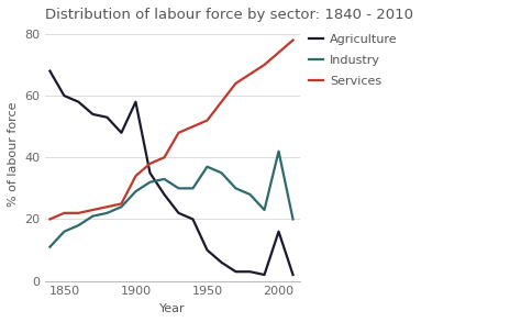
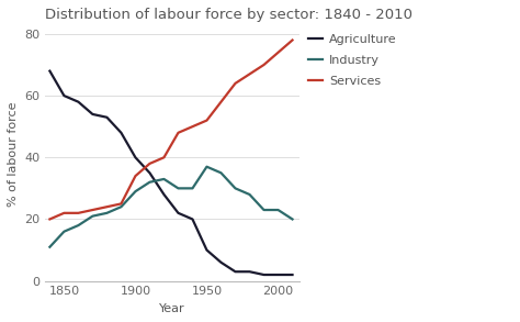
Agriculture/1900: 58 -> 40
Agriculture/2000: 16 -> 2
Industry/2000: 42 -> 23
